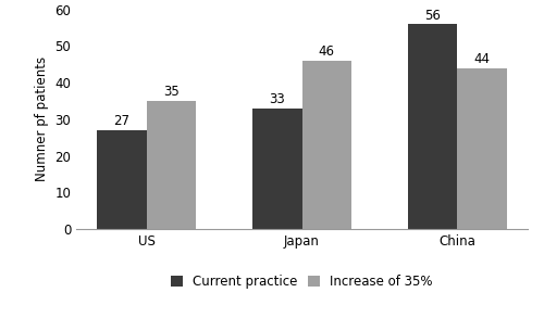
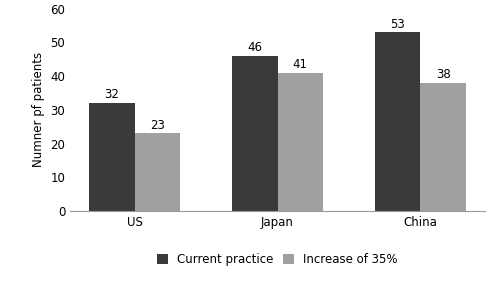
Current practice/US: 27 -> 32
Increase of 35%/US: 35 -> 23
Current practice/Japan: 33 -> 46
Increase of 35%/Japan: 46 -> 41
Current practice/China: 56 -> 53
Increase of 35%/China: 44 -> 38
